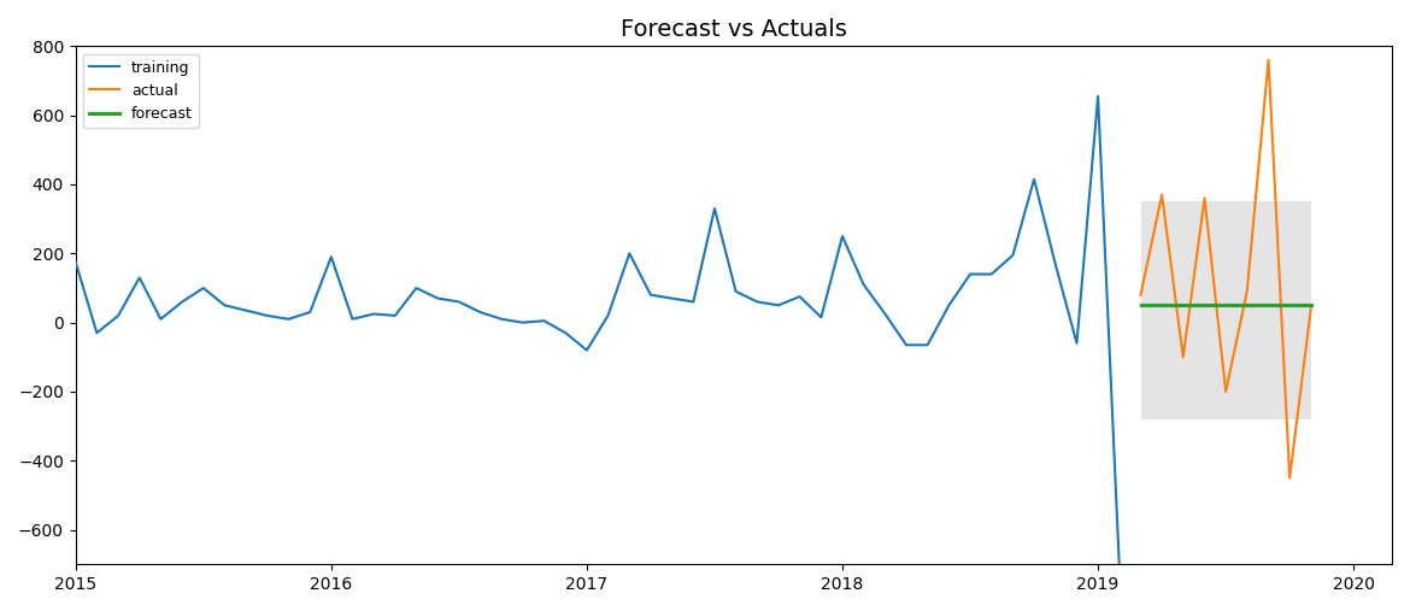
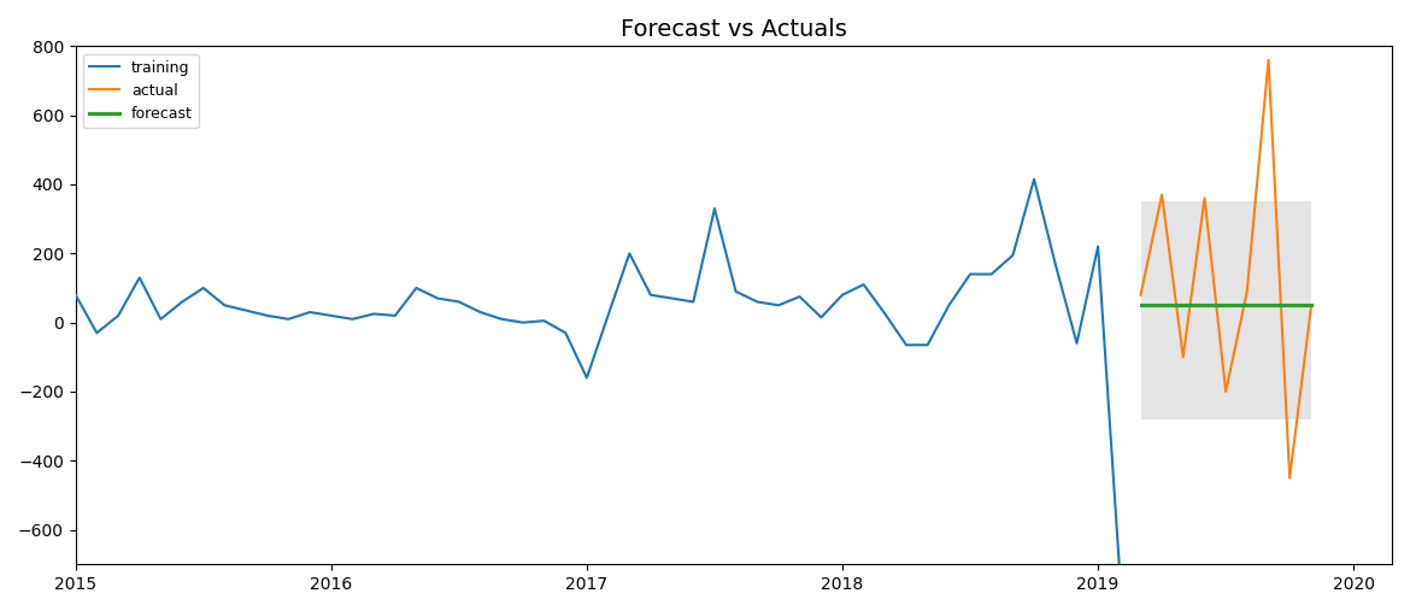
training/2015: 175 -> 80
training/2016: 190 -> 20
training/2017: -80 -> -160
training/2018: 250 -> 80
training/2019: 655 -> 220
